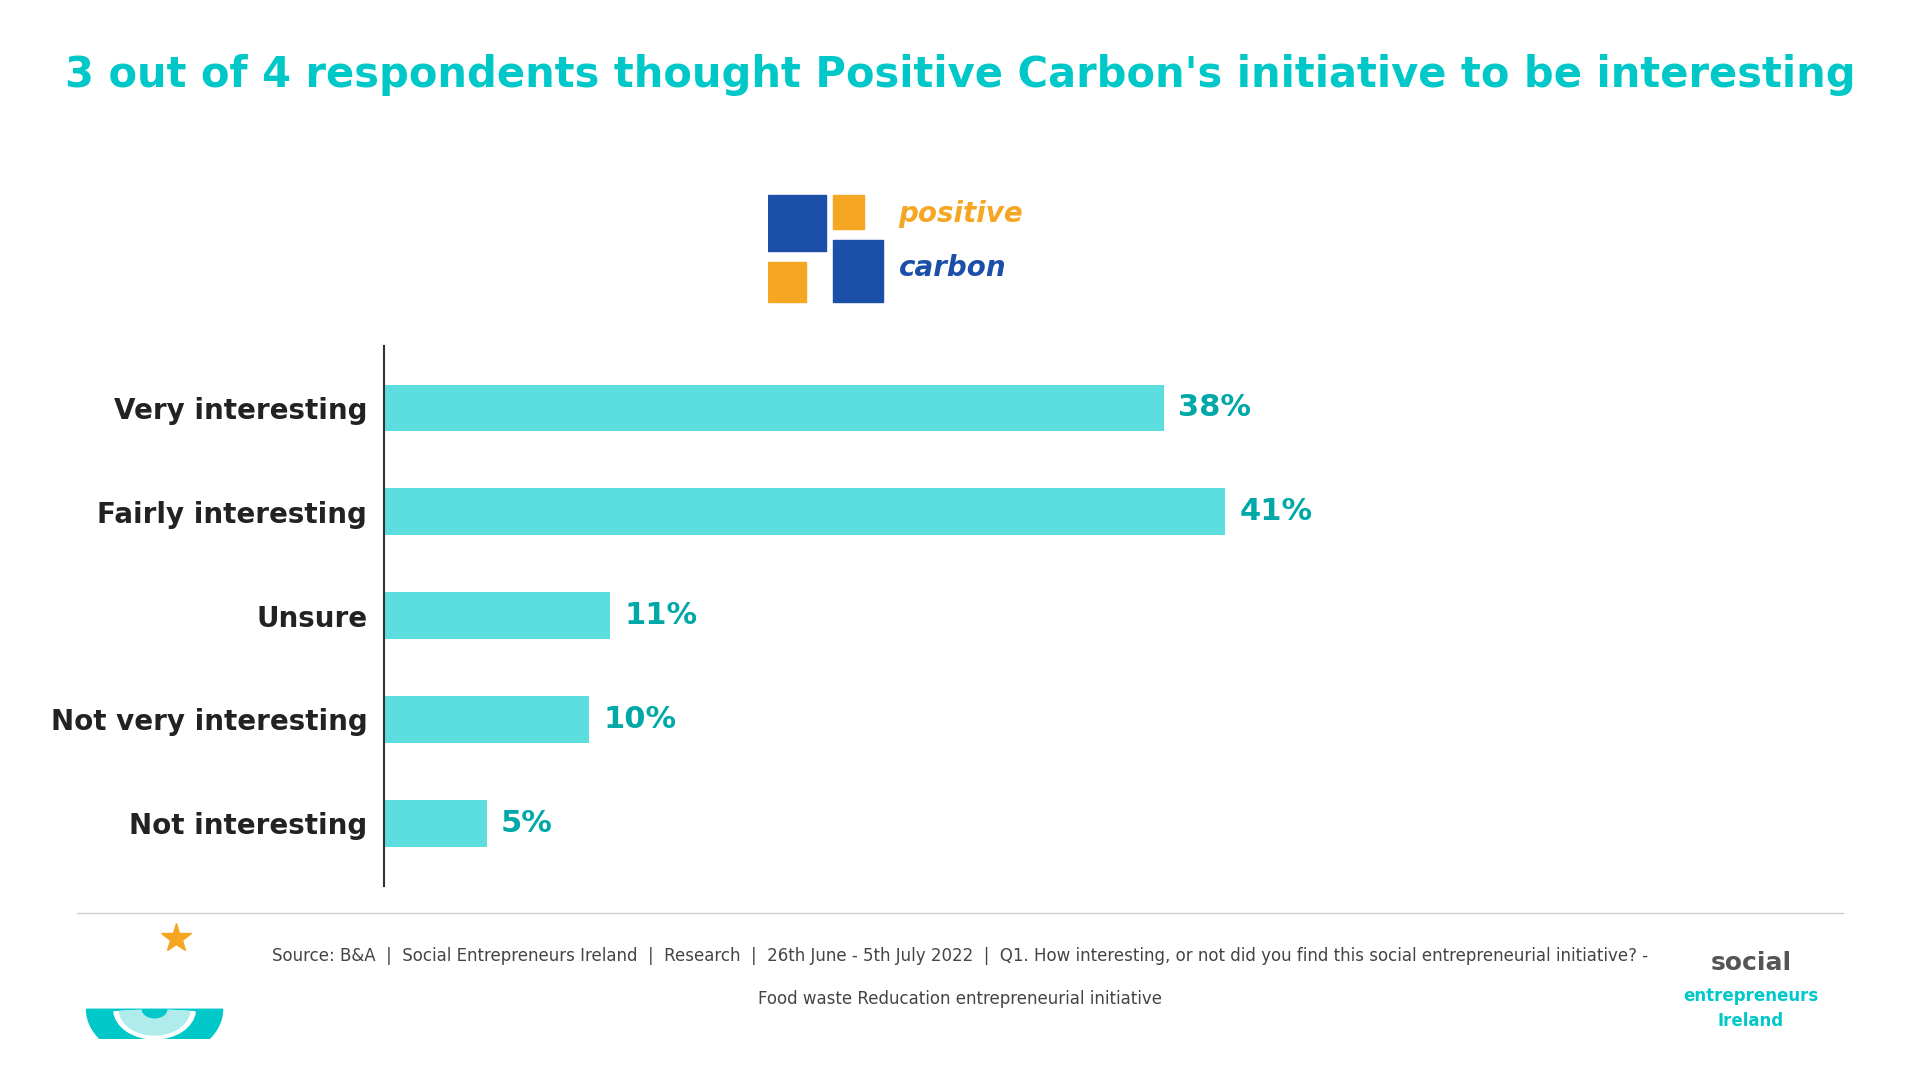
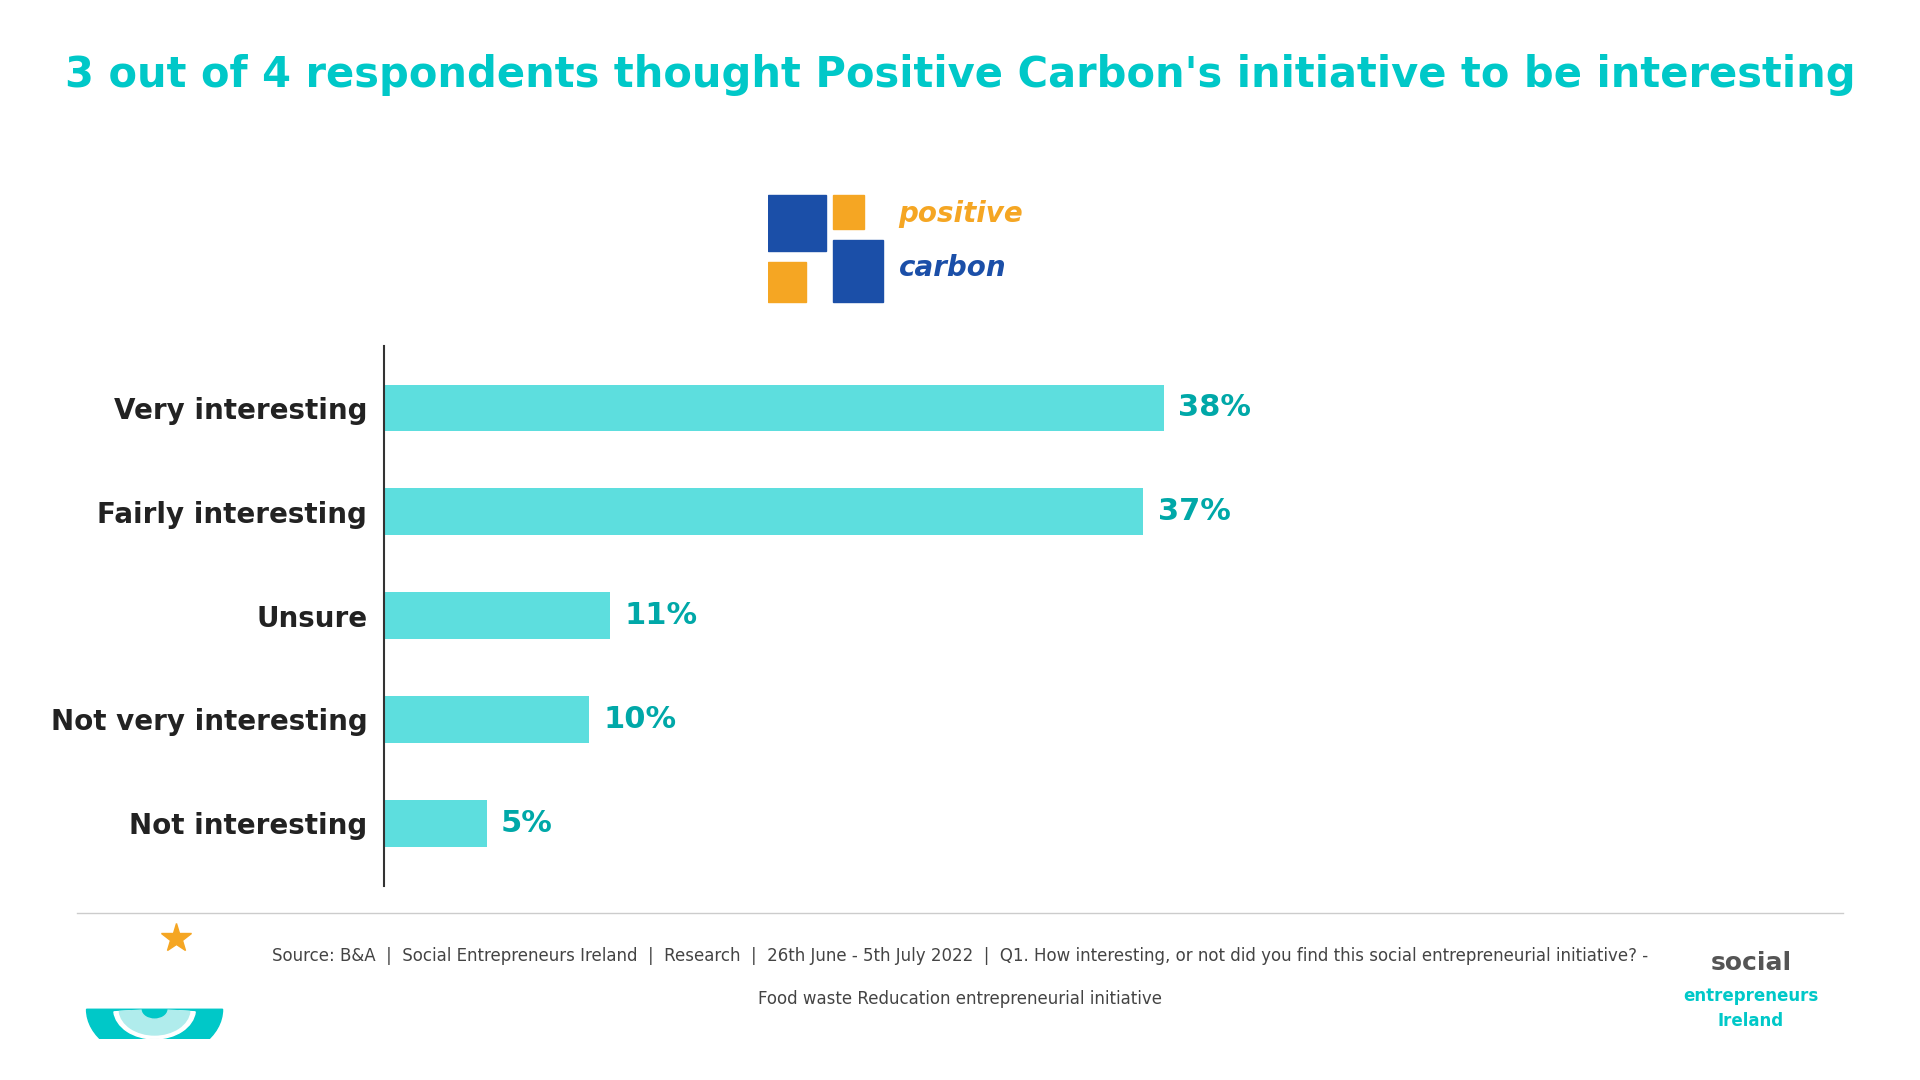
Fairly interesting: 41% -> 37%
